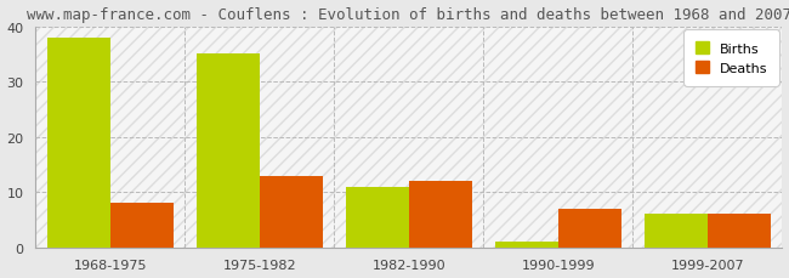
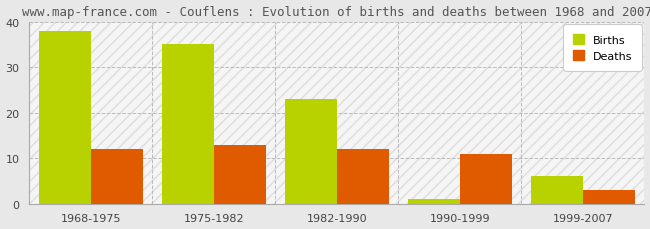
Deaths/1968-1975: 8 -> 12
Births/1982-1990: 11 -> 23
Deaths/1990-1999: 7 -> 11
Deaths/1999-2007: 6 -> 3
